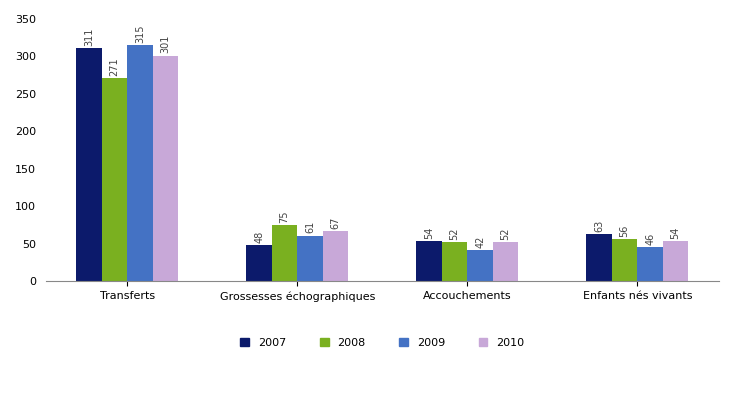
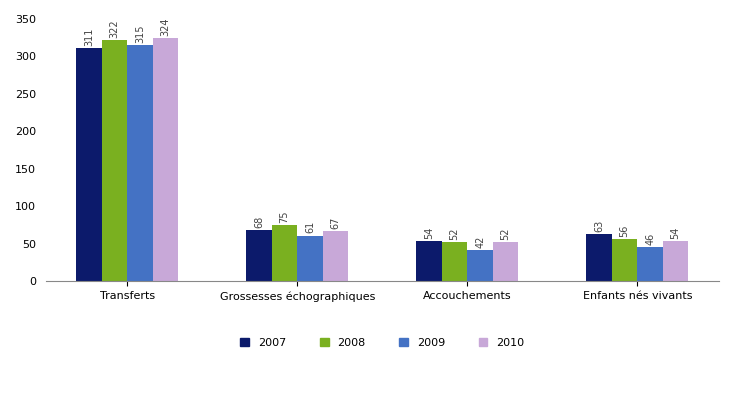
2008/Transferts: 271 -> 322
2010/Transferts: 301 -> 324
2007/Grossesses échographiques: 48 -> 68
